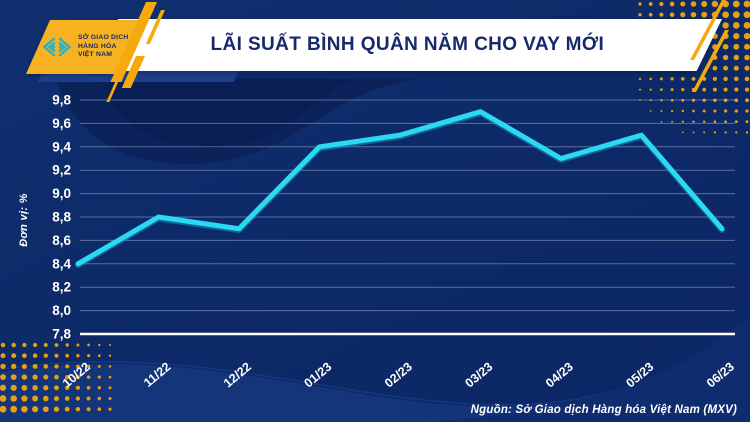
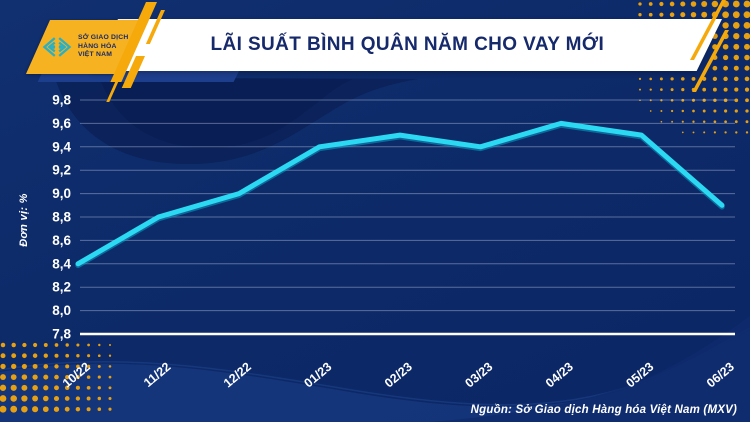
12/22: 8,7 -> 9,0
03/23: 9,7 -> 9,4
04/23: 9,3 -> 9,6
06/23: 8,7 -> 8,9
